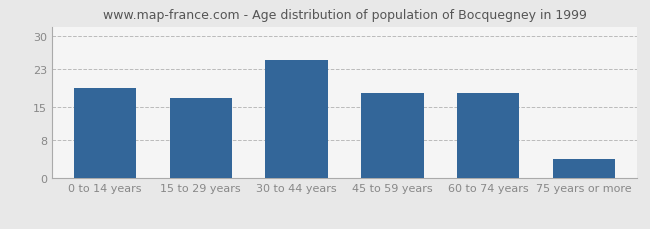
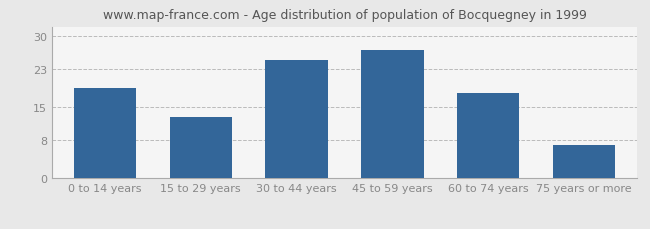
15 to 29 years: 17 -> 13
45 to 59 years: 18 -> 27
75 years or more: 4 -> 7
